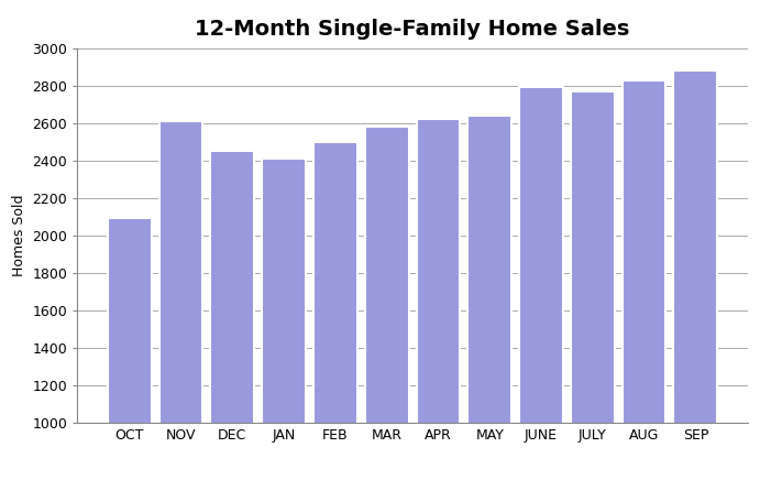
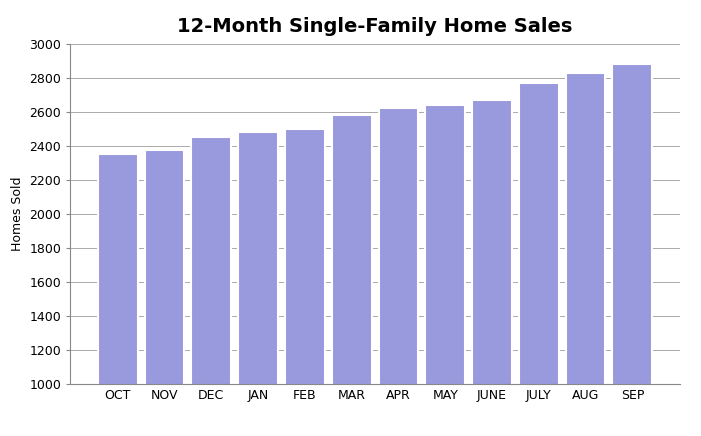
OCT: 2090 -> 2350
NOV: 2610 -> 2380
JAN: 2410 -> 2480
JUNE: 2790 -> 2670
